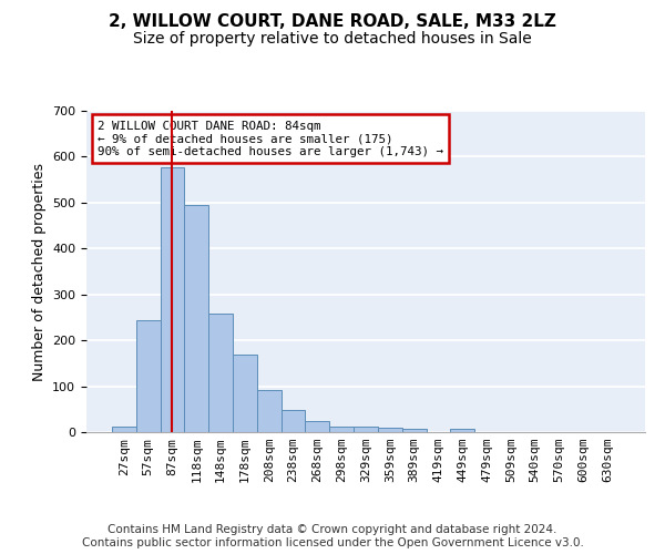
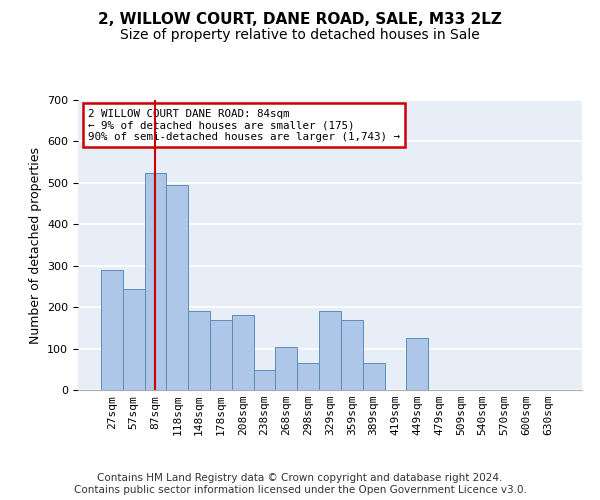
27sqm: 13 -> 290
87sqm: 578 -> 525
148sqm: 258 -> 190
208sqm: 92 -> 180
268sqm: 25 -> 105
298sqm: 13 -> 65
329sqm: 13 -> 190
359sqm: 10 -> 170
389sqm: 7 -> 65
449sqm: 7 -> 125
